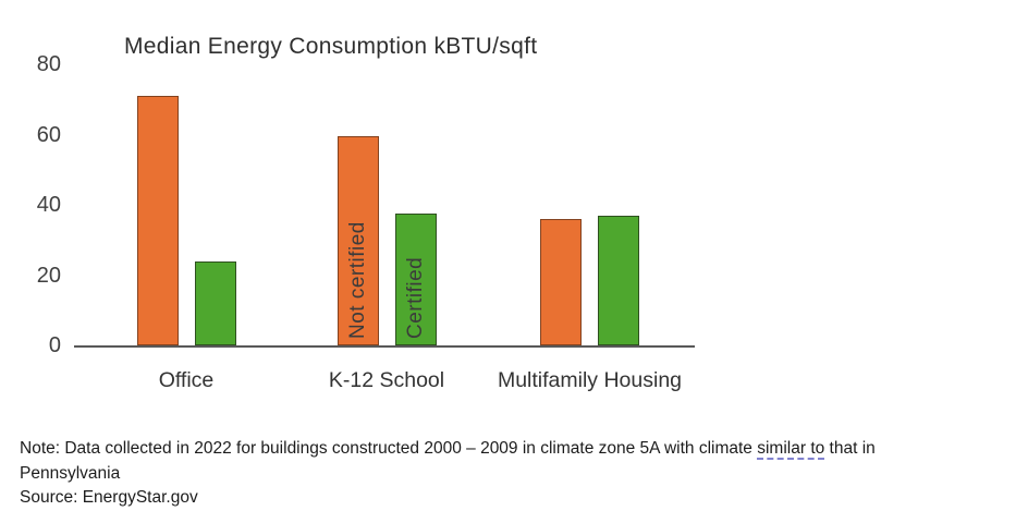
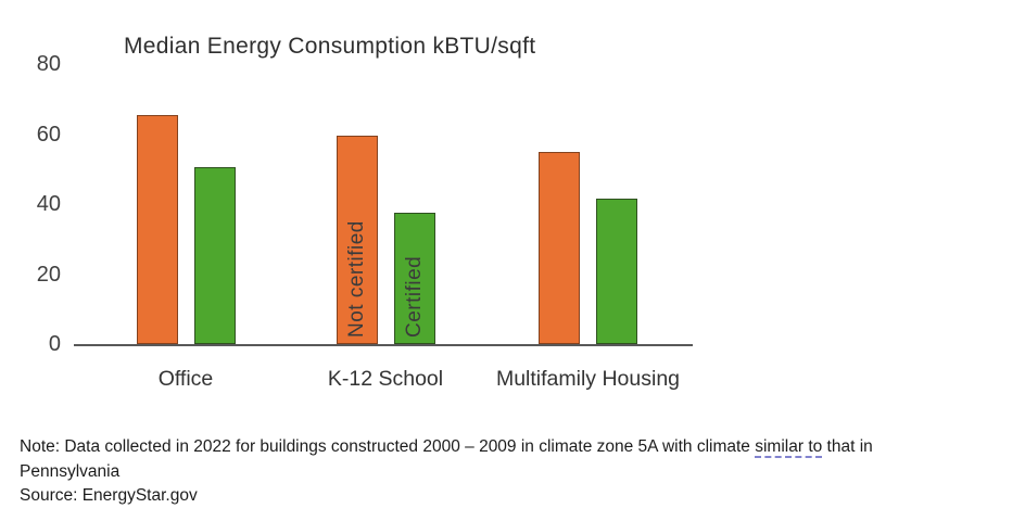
Not certified/Office: 71 -> 66
Certified/Office: 24 -> 50
Not certified/Multifamily Housing: 36 -> 55
Certified/Multifamily Housing: 37 -> 42
